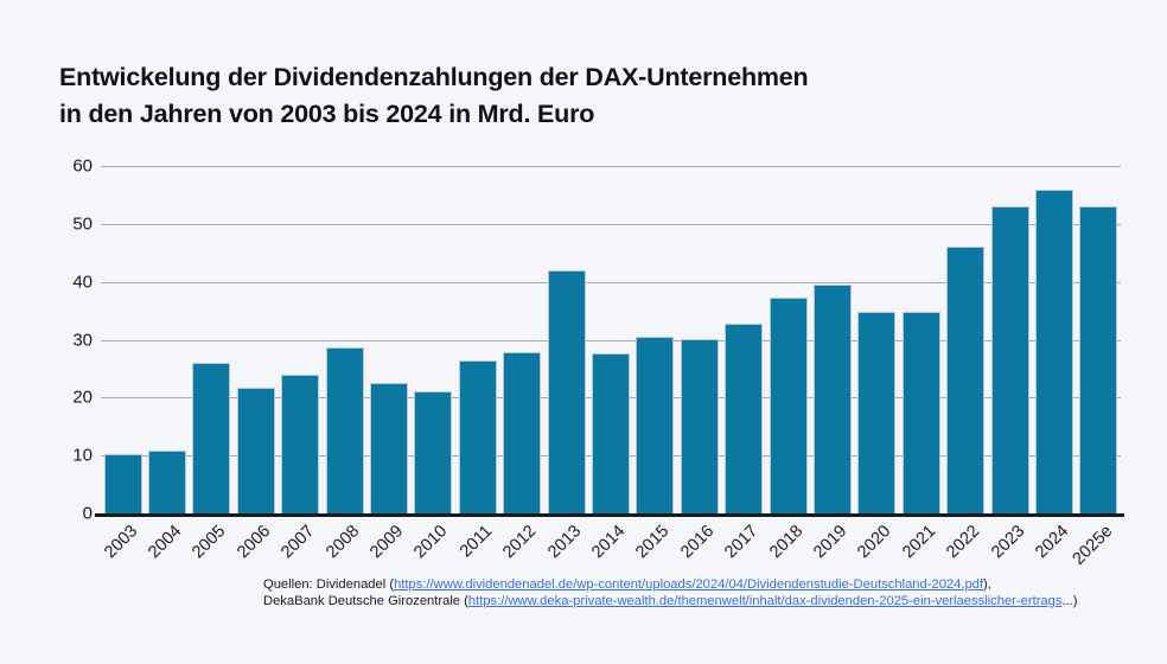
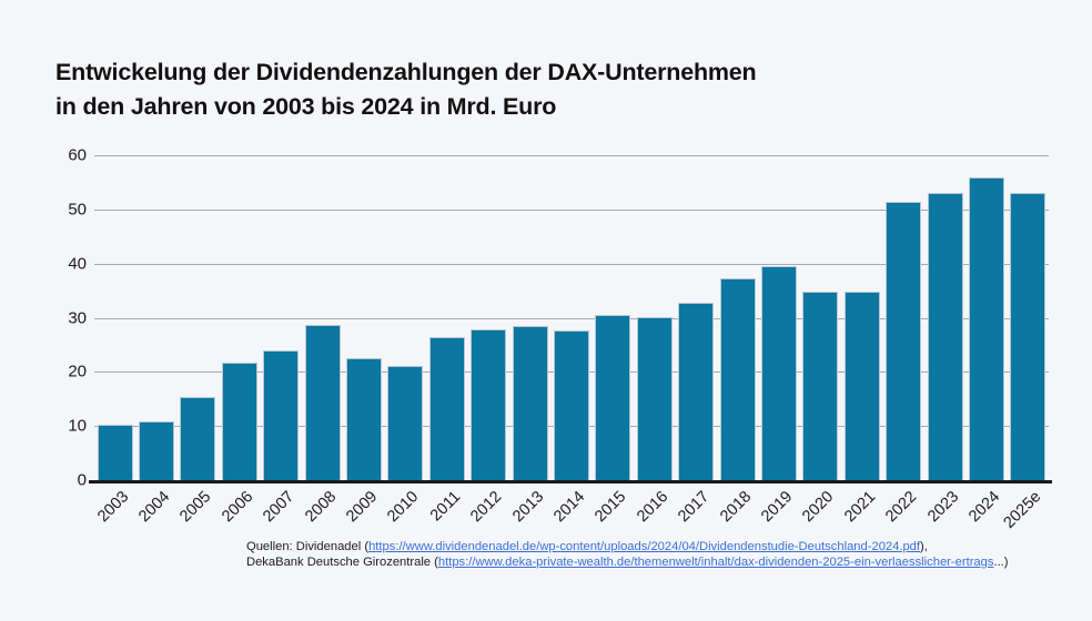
2005: 26 -> 15
2013: 42 -> 28
2022: 46 -> 52
